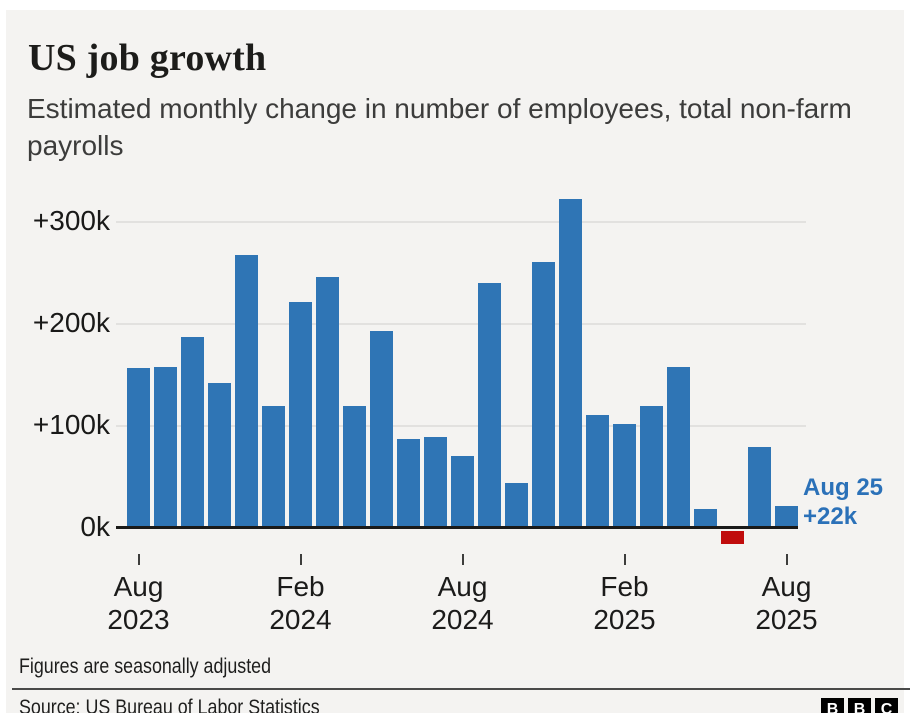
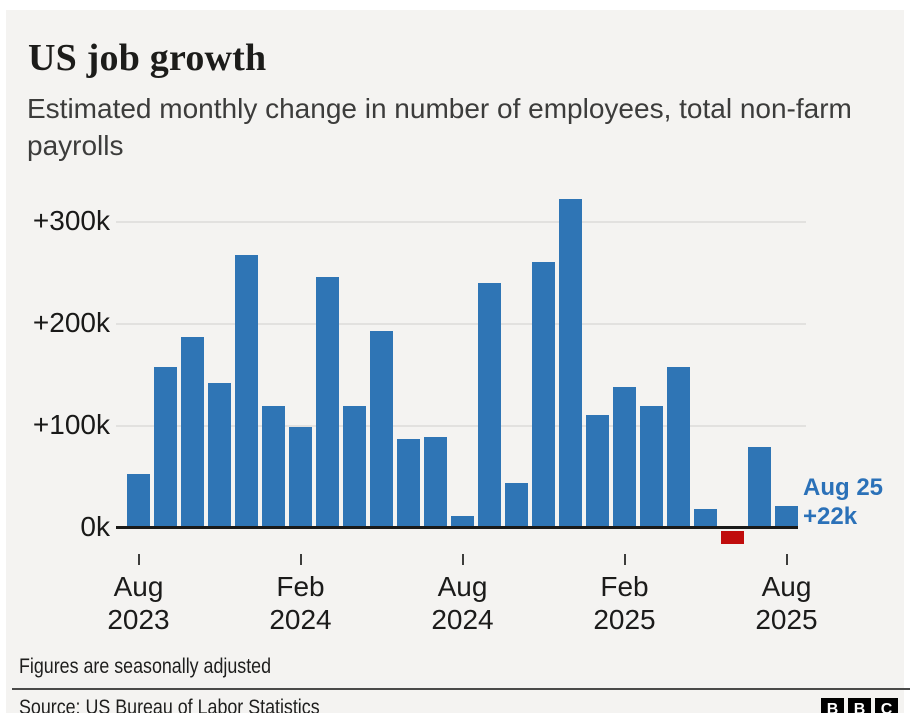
Aug 2023: 157k -> 53k
Feb 2024: 222k -> 99k
Aug 2024: 71k -> 12k
Feb 2025: 102k -> 138k
